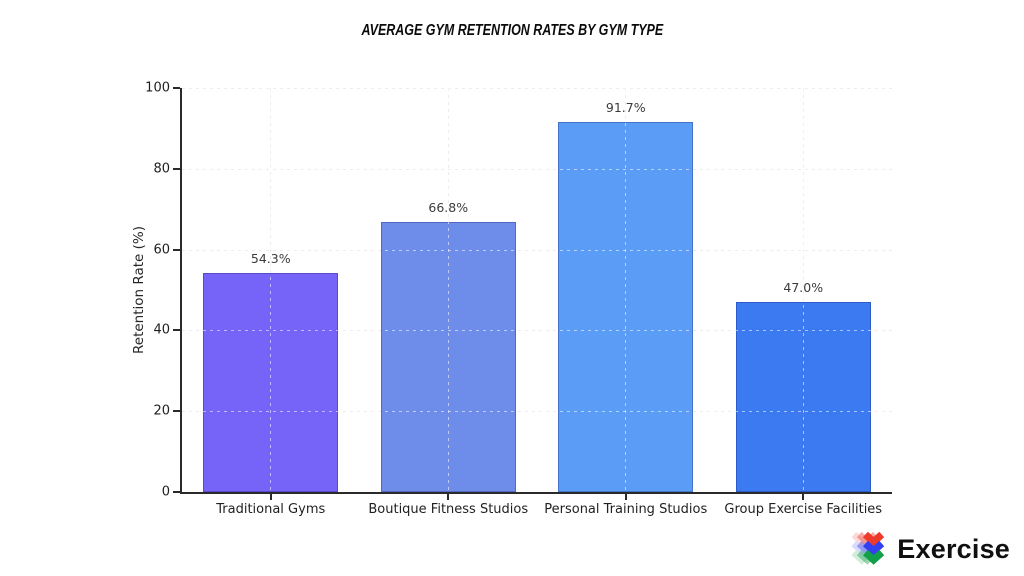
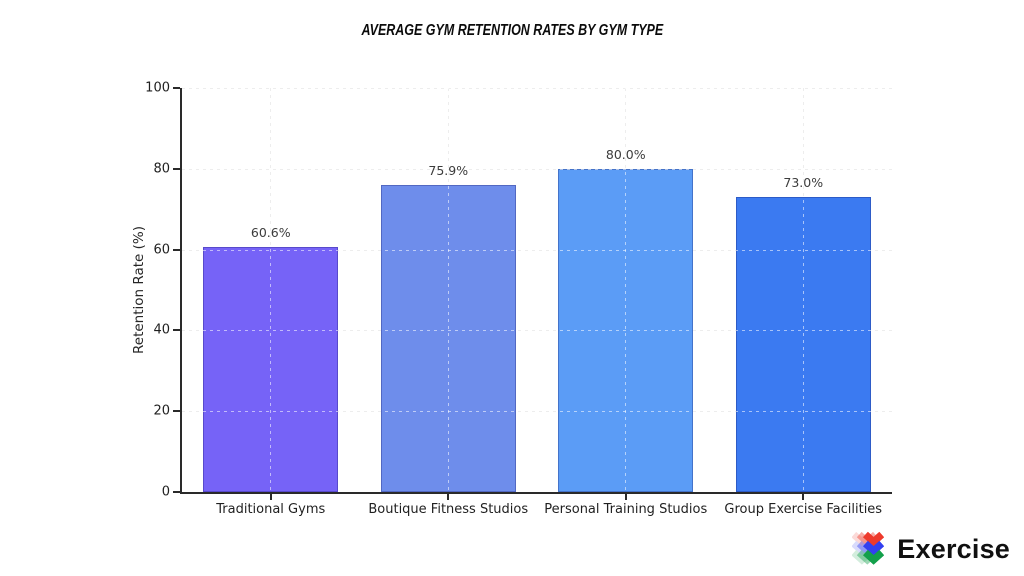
Traditional Gyms: 54.3% -> 60.6%
Boutique Fitness Studios: 66.8% -> 75.9%
Personal Training Studios: 91.7% -> 80.0%
Group Exercise Facilities: 47.0% -> 73.0%
